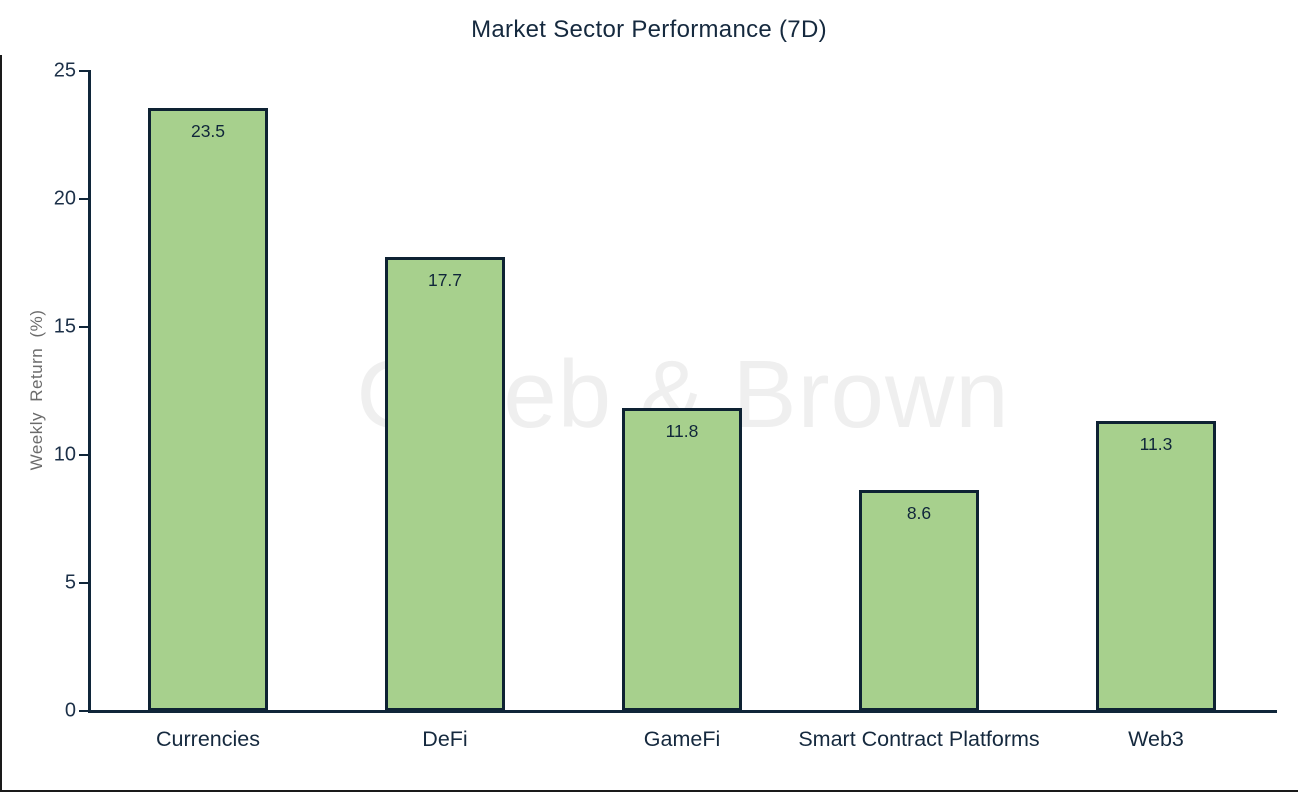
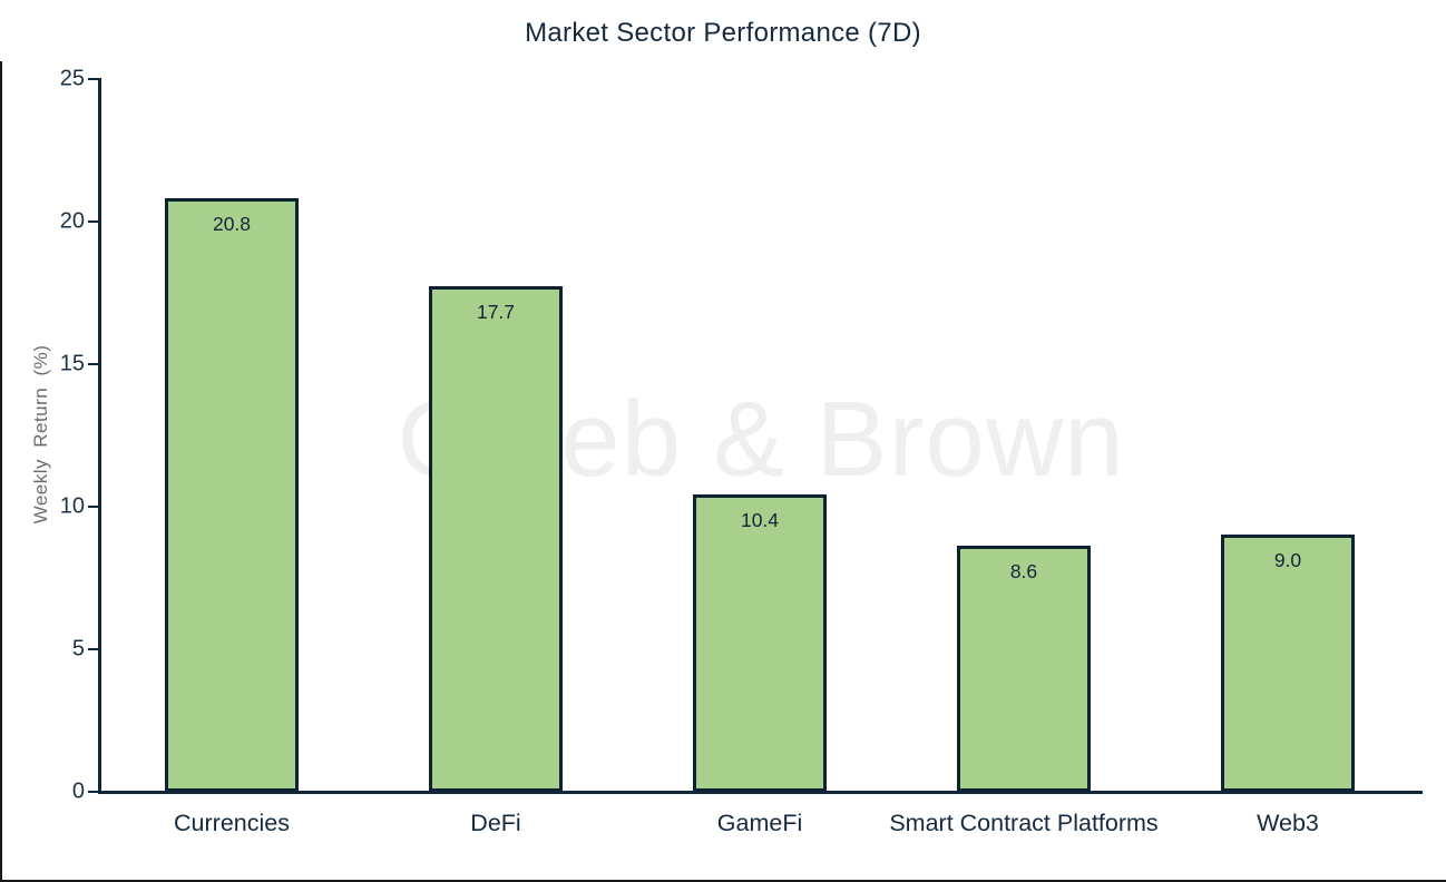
Currencies: 23.5 -> 20.8
GameFi: 11.8 -> 10.4
Web3: 11.3 -> 9.0
